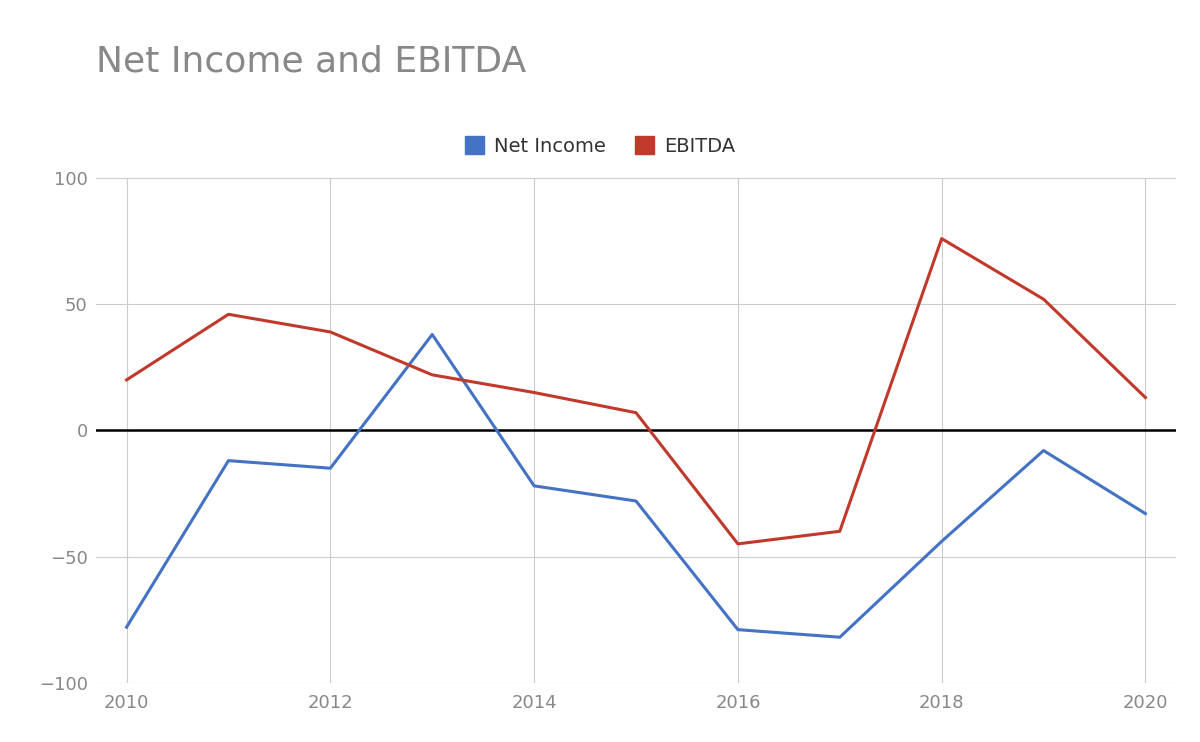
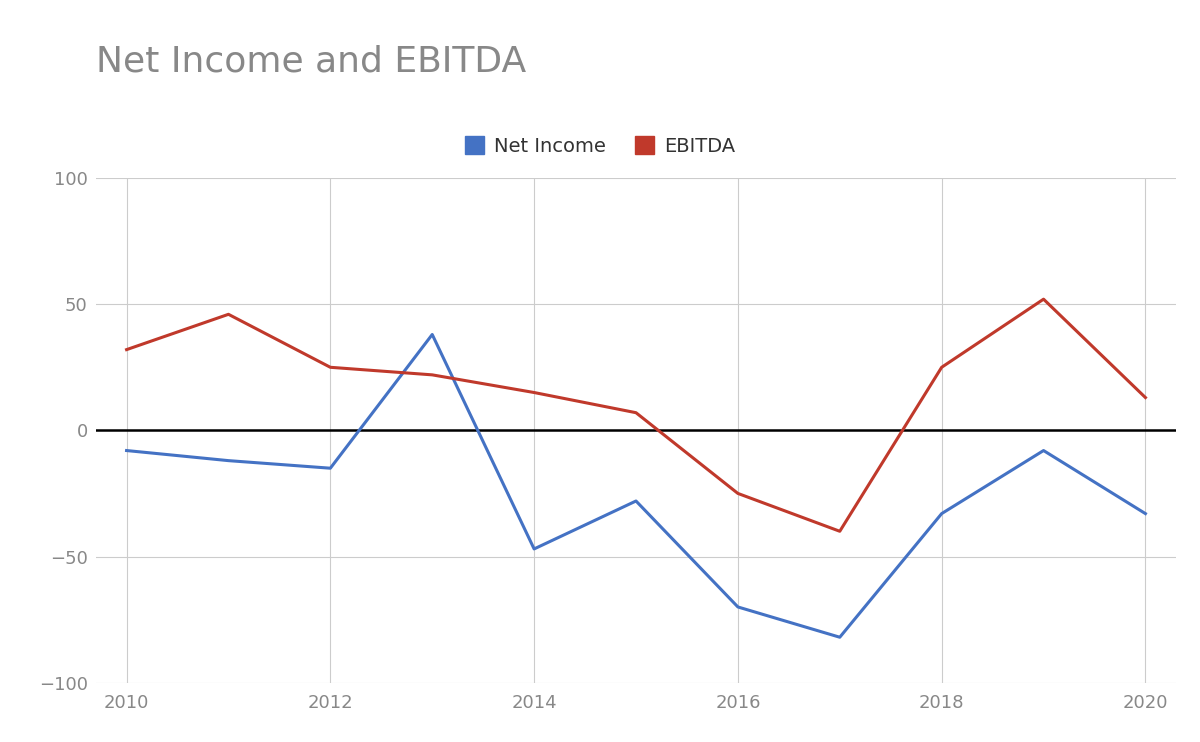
Net Income/2010: -78 -> -8
EBITDA/2010: 20 -> 32
EBITDA/2012: 39 -> 25
Net Income/2014: -22 -> -47
Net Income/2016: -79 -> -70
EBITDA/2016: -45 -> -25
Net Income/2018: -44 -> -33
EBITDA/2018: 76 -> 25
